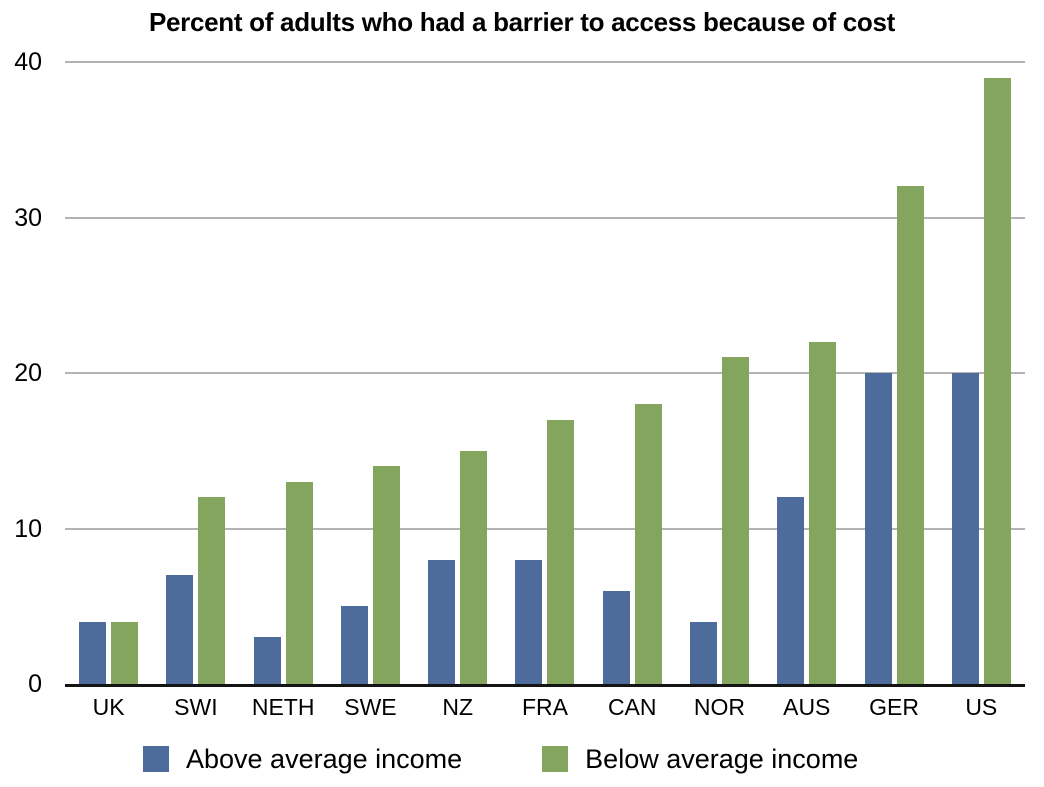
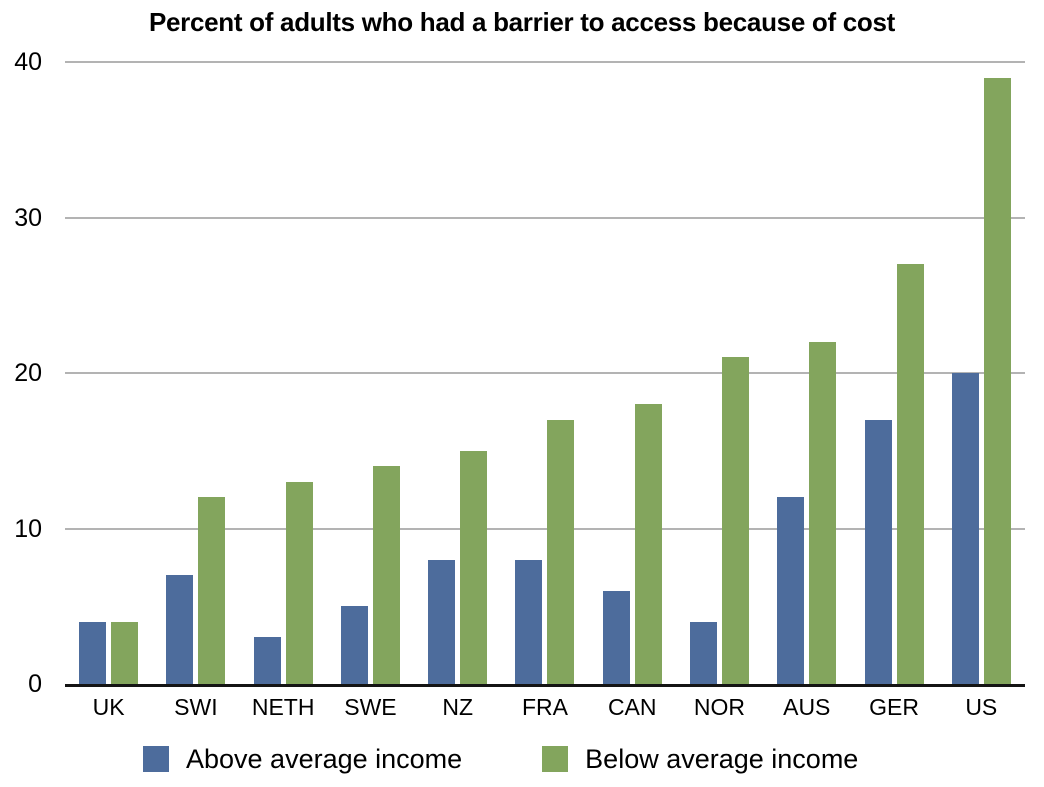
Above average income/GER: 20 -> 17
Below average income/GER: 32 -> 27
